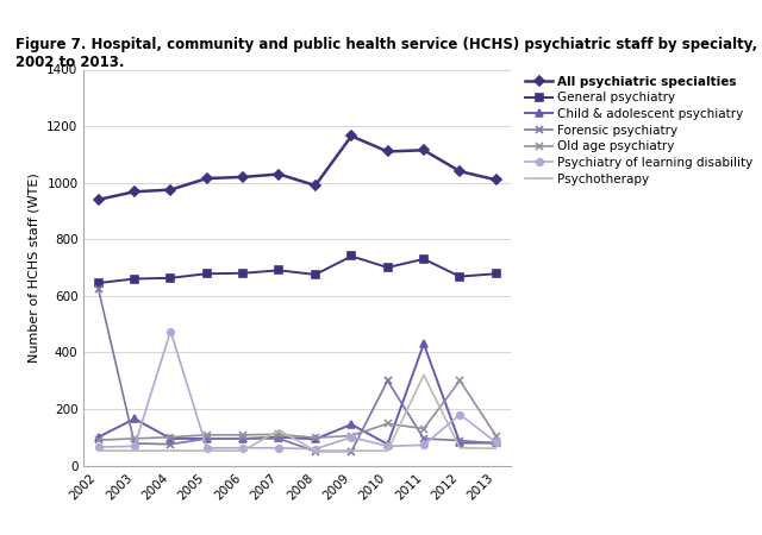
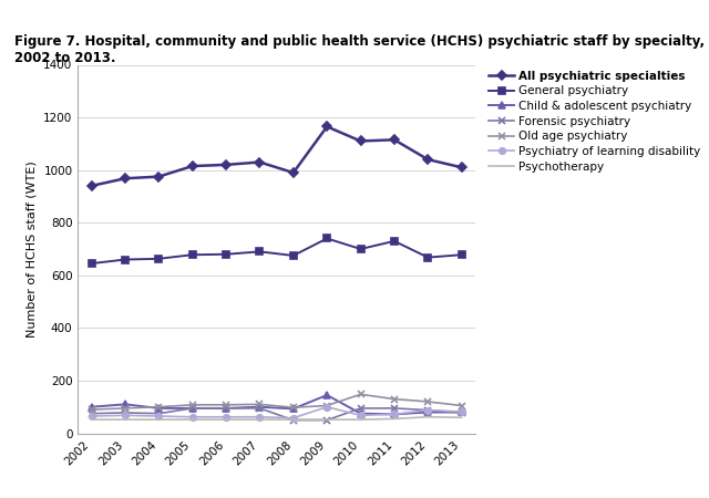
Forensic psychiatry/2002: 625 -> 75
Child & adolescent psychiatry/2003: 165 -> 110
Psychiatry of learning disability/2004: 475 -> 65
Psychotherapy/2007: 125 -> 52
Forensic psychiatry/2010: 300 -> 95
Child & adolescent psychiatry/2011: 430 -> 72
Psychotherapy/2011: 320 -> 55
Old age psychiatry/2012: 300 -> 120
Psychiatry of learning disability/2012: 180 -> 88
